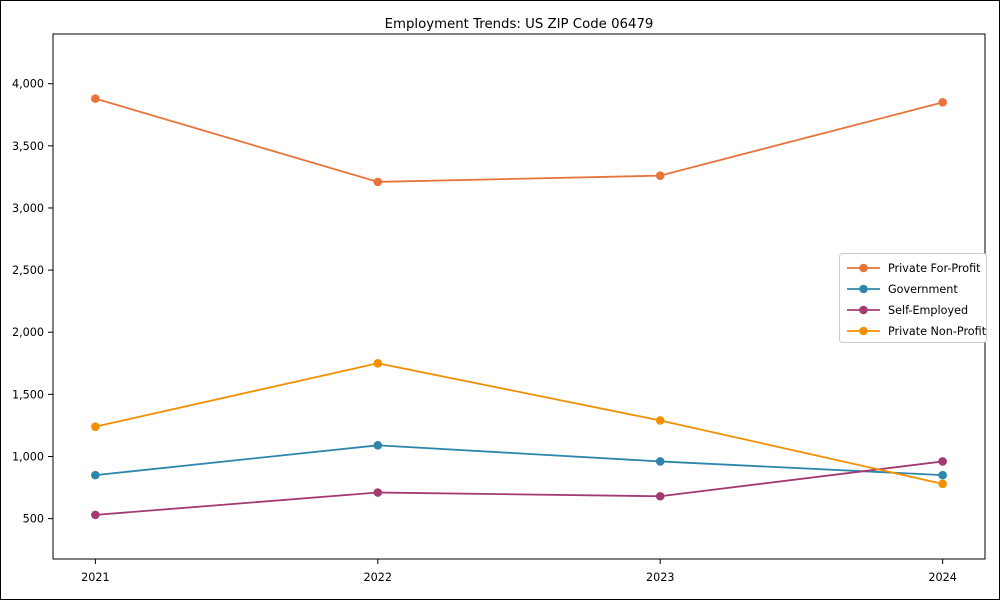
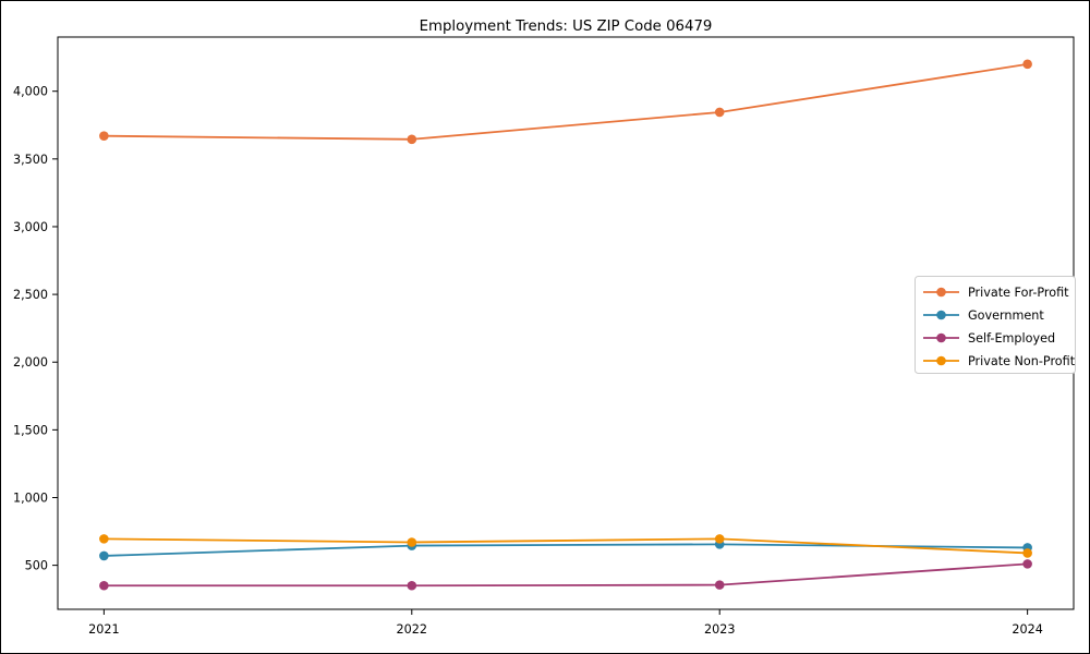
Private For-Profit/2021: 3880 -> 3670
Government/2021: 850 -> 570
Self-Employed/2021: 530 -> 350
Private Non-Profit/2021: 1240 -> 700
Private For-Profit/2022: 3210 -> 3640
Government/2022: 1090 -> 640
Self-Employed/2022: 710 -> 350
Private Non-Profit/2022: 1750 -> 670
Private For-Profit/2023: 3260 -> 3840
Government/2023: 960 -> 660
Self-Employed/2023: 680 -> 360
Private Non-Profit/2023: 1290 -> 700
Private For-Profit/2024: 3850 -> 4200
Government/2024: 850 -> 630
Self-Employed/2024: 960 -> 510
Private Non-Profit/2024: 780 -> 590
